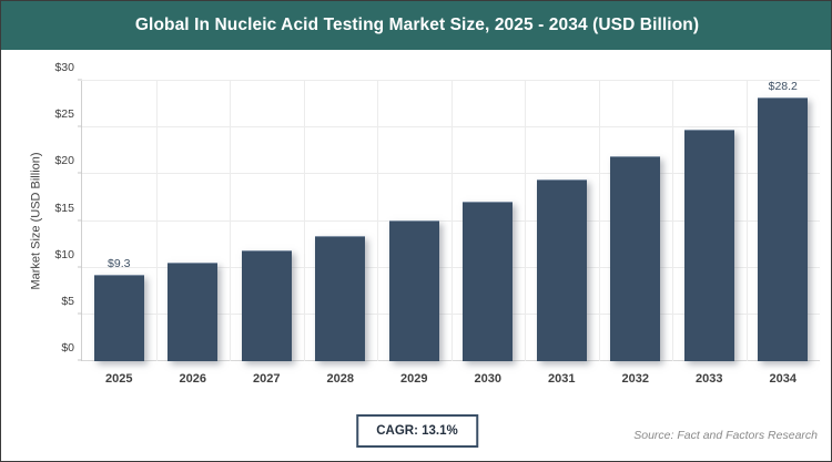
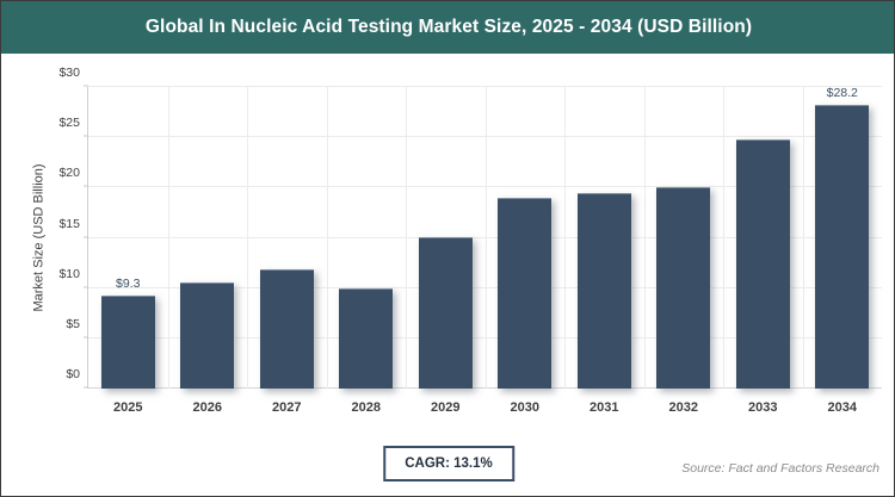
2028: $13 -> $10
2030: $17 -> $19
2032: $22 -> $20
